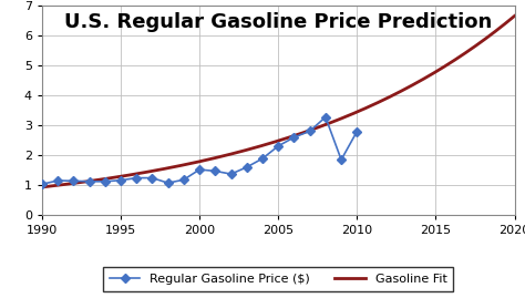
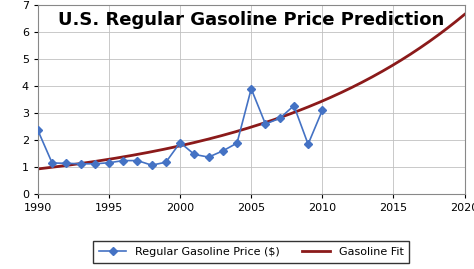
Regular Gasoline Price ($)/1990: 1.02 -> 2.35
Regular Gasoline Price ($)/2000: 1.51 -> 1.90
Regular Gasoline Price ($)/2005: 2.30 -> 3.90
Regular Gasoline Price ($)/2010: 2.79 -> 3.10
